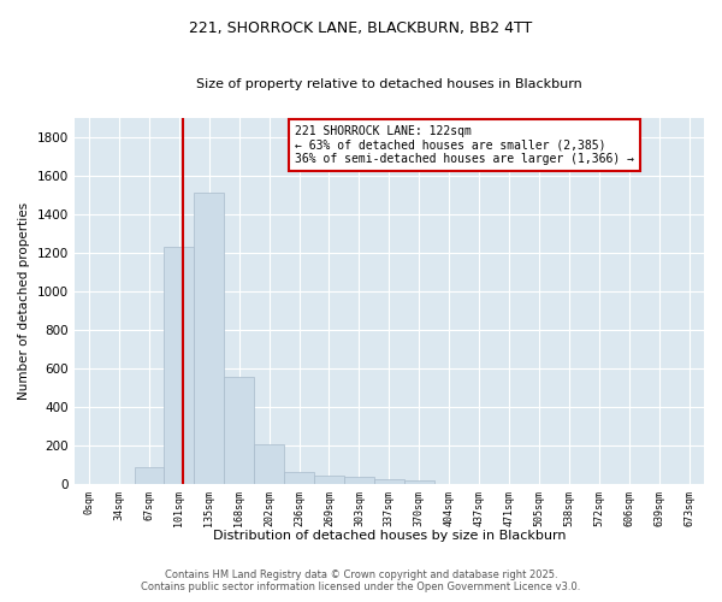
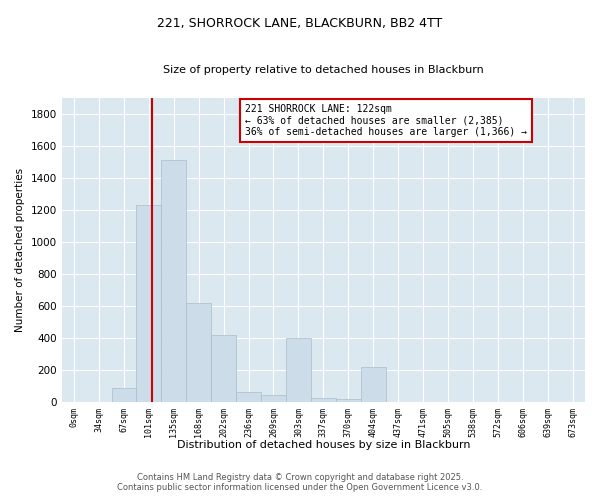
168sqm: 560 -> 620
202sqm: 210 -> 420
303sqm: 40 -> 400
404sqm: 0 -> 220
